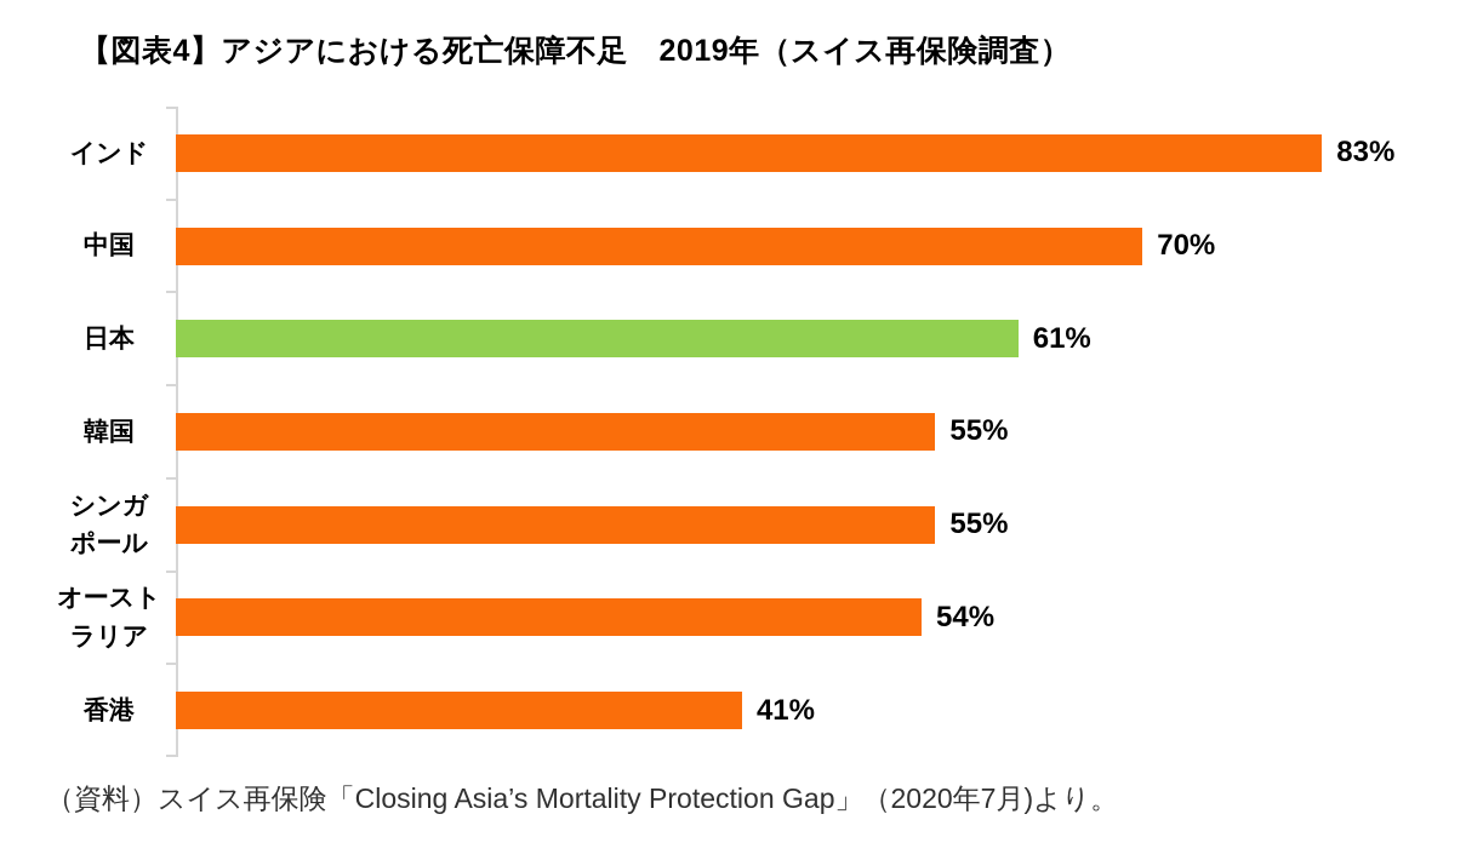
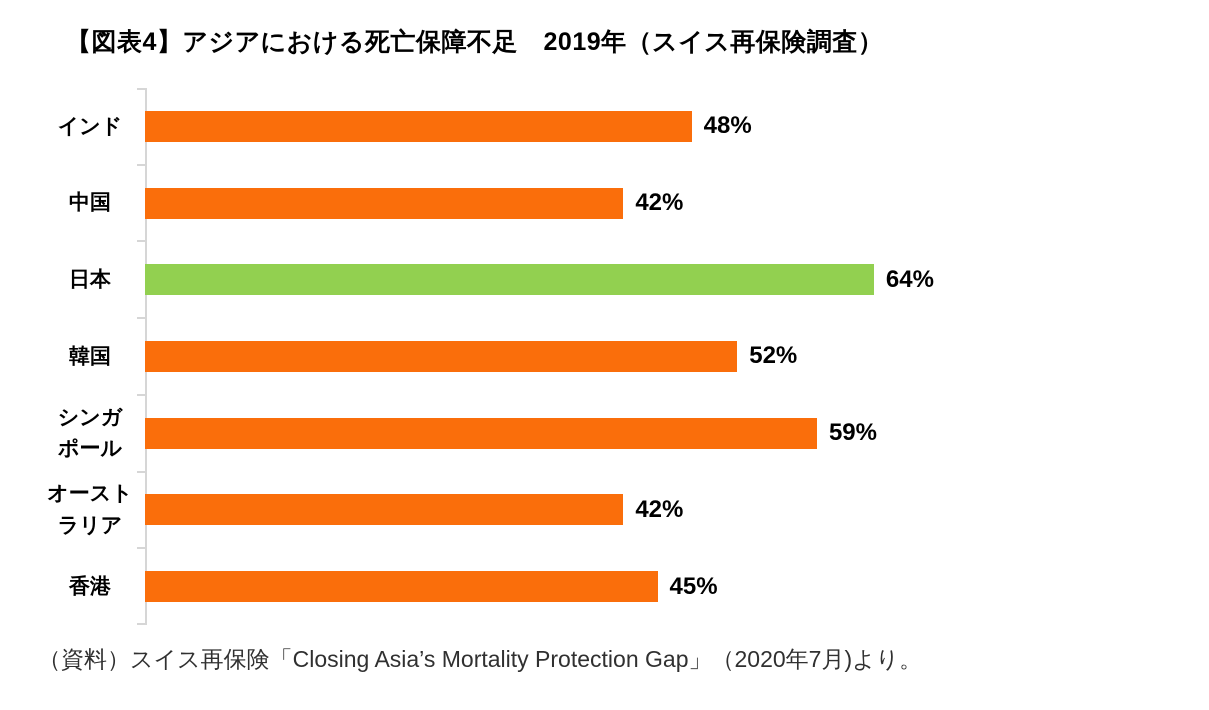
インド: 83% -> 48%
中国: 70% -> 42%
日本: 61% -> 64%
韓国: 55% -> 52%
シンガ ポール: 55% -> 59%
オースト ラリア: 54% -> 42%
香港: 41% -> 45%
